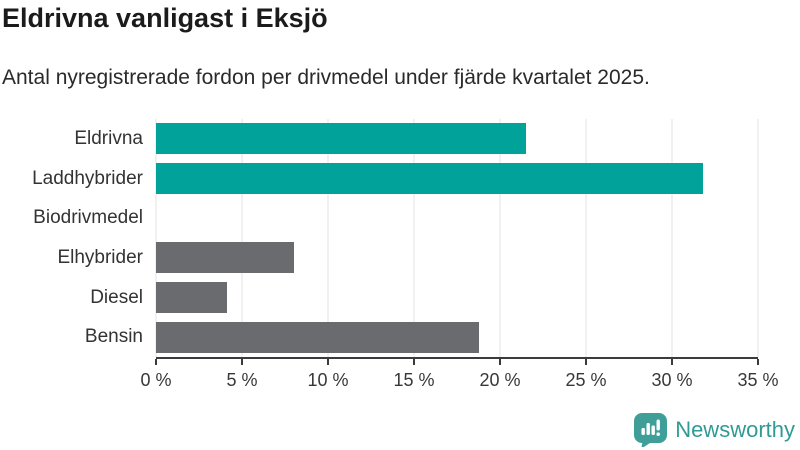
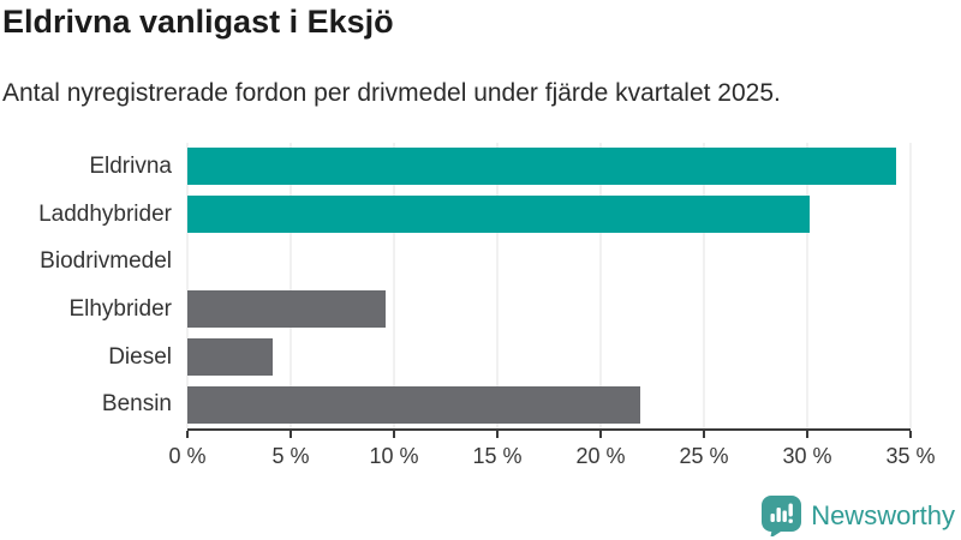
Eldrivna: 21.5% -> 34.3%
Laddhybrider: 31.8% -> 30.1%
Elhybrider: 8.0% -> 9.6%
Bensin: 18.8% -> 21.9%
